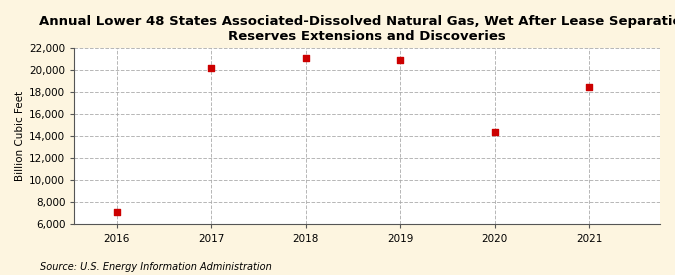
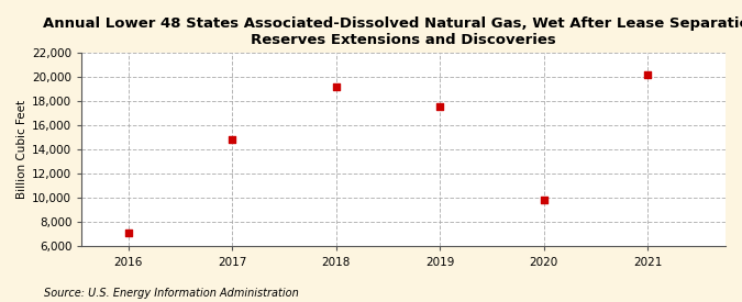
2017: 20,200 -> 14,800
2018: 21,100 -> 19,200
2019: 20,900 -> 17,600
2020: 14,400 -> 9,800
2021: 18,500 -> 20,200
